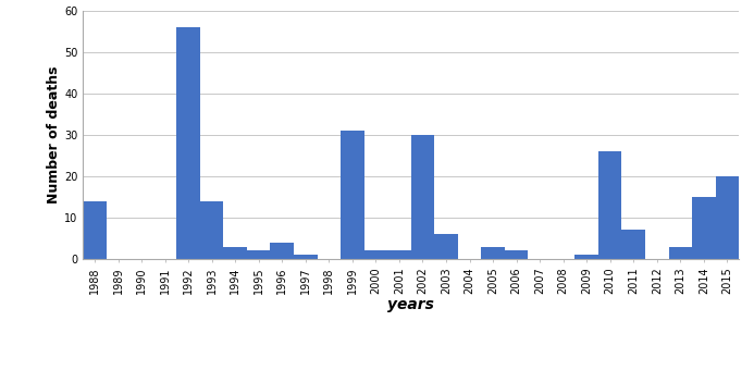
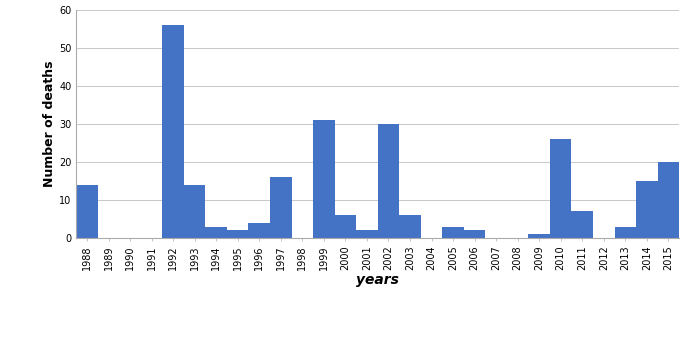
1997: 1 -> 16
2000: 2 -> 6
